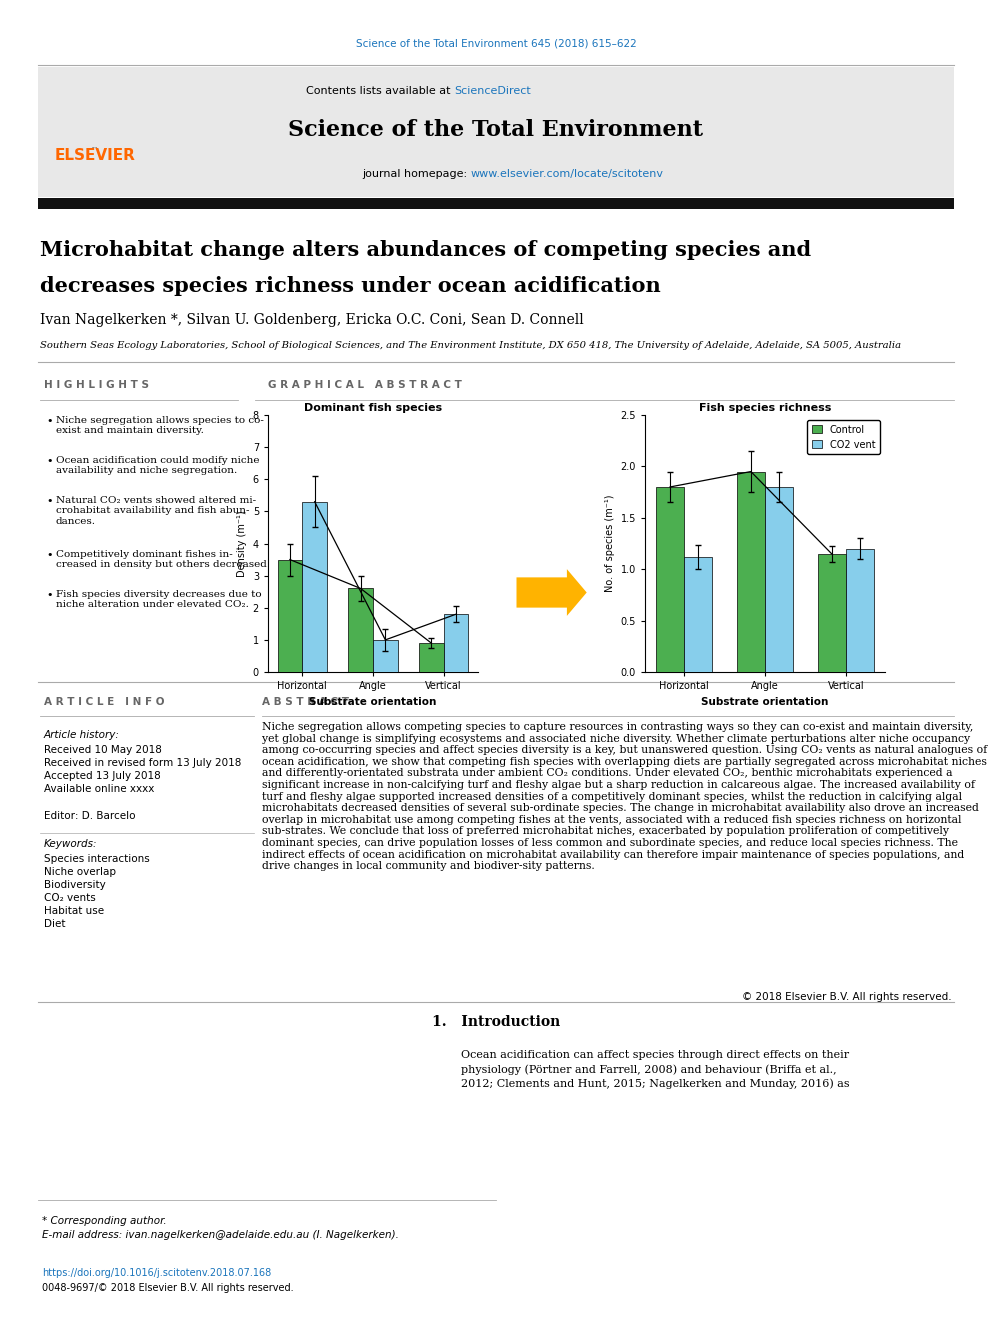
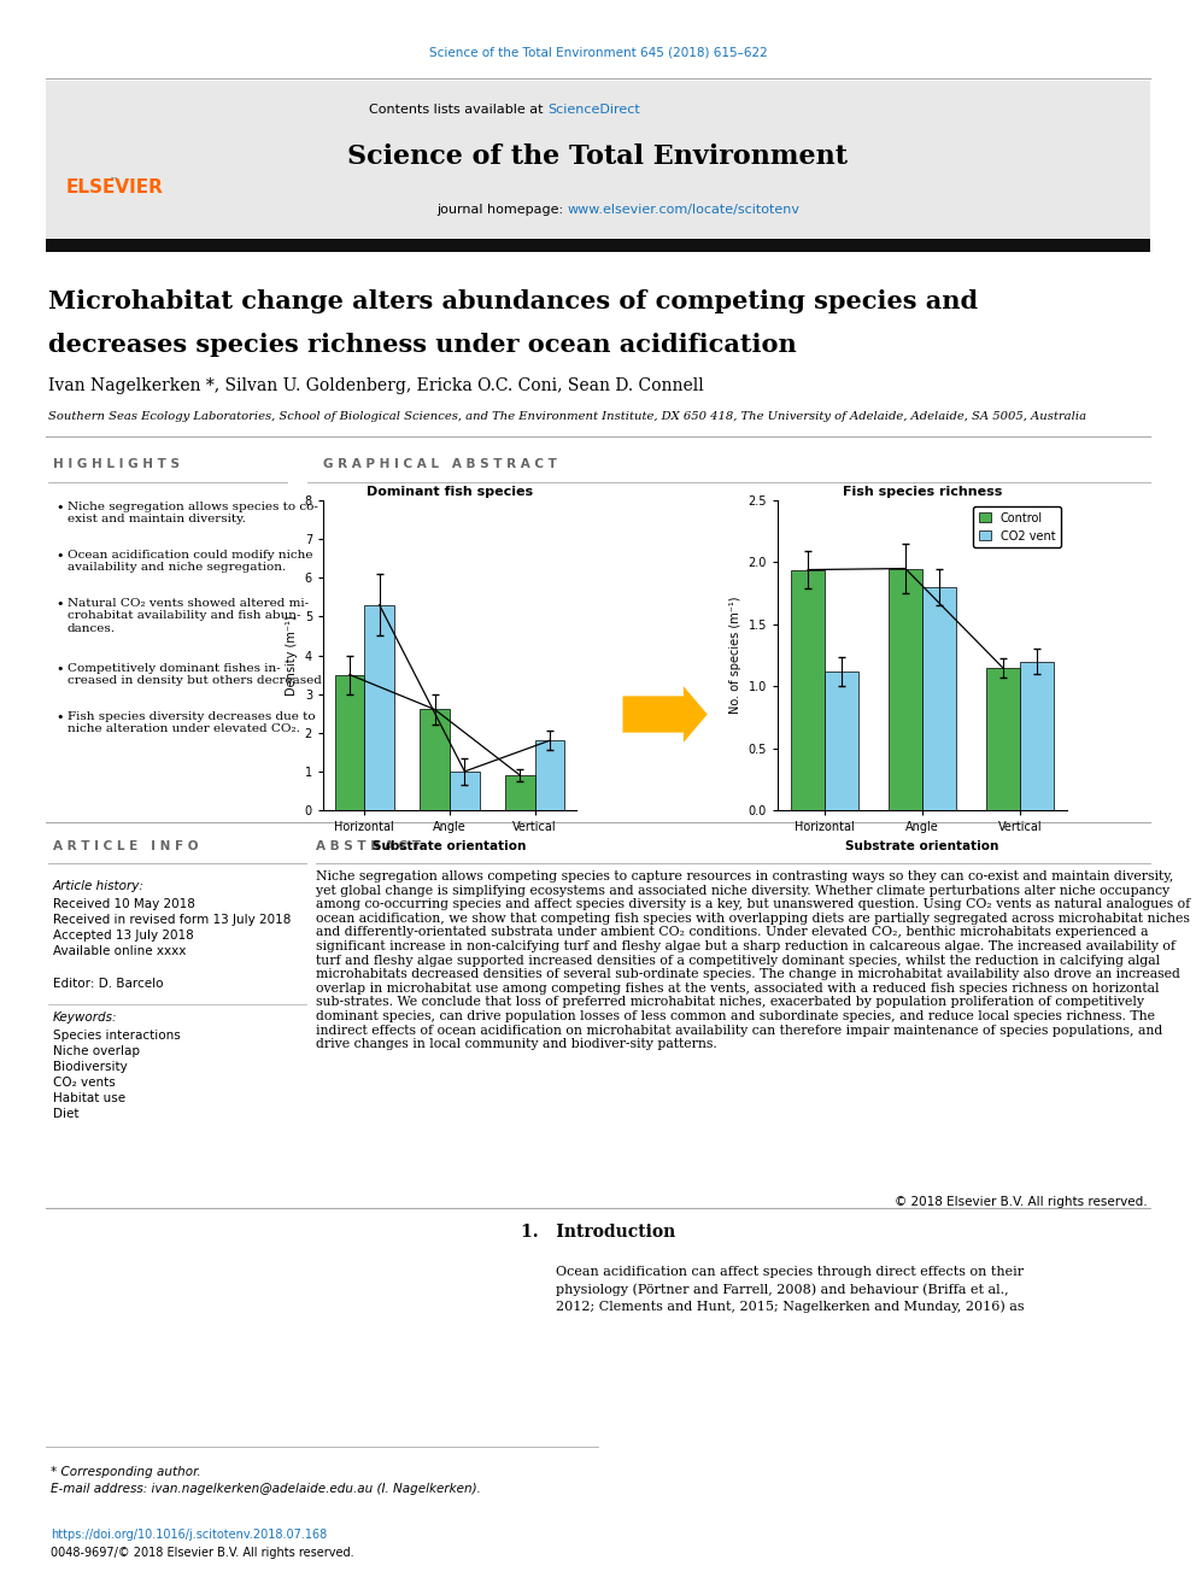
Fish species richness/Control/Horizontal: 1.80 -> 1.94
